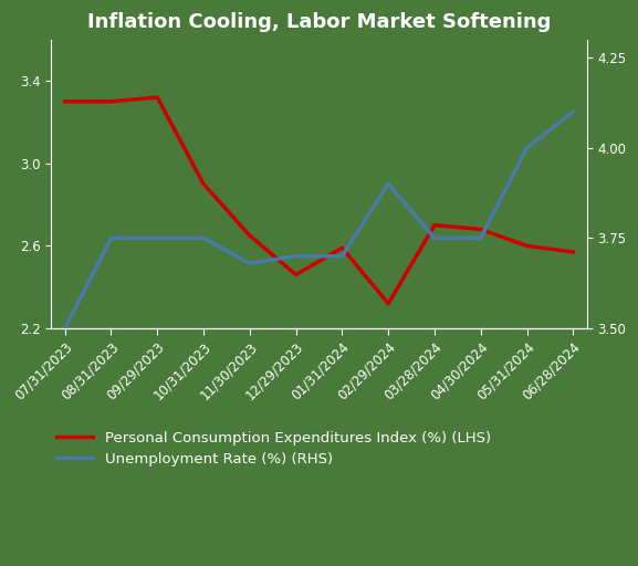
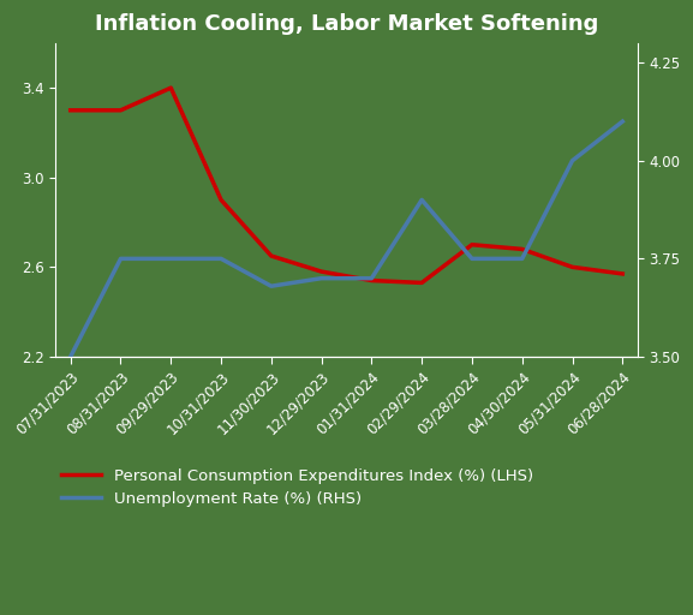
Personal Consumption Expenditures Index (%) (LHS)/09/29/2023: 3.32 -> 3.40
Personal Consumption Expenditures Index (%) (LHS)/12/29/2023: 2.46 -> 2.58
Personal Consumption Expenditures Index (%) (LHS)/01/31/2024: 2.59 -> 2.54
Personal Consumption Expenditures Index (%) (LHS)/02/29/2024: 2.32 -> 2.53
